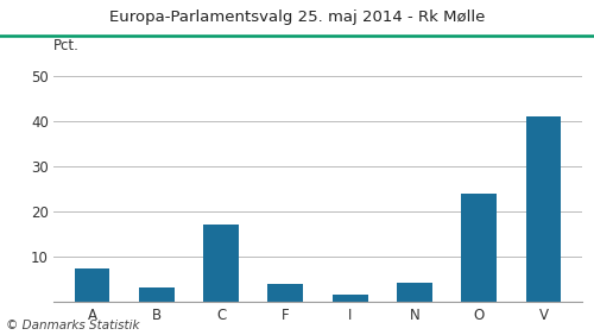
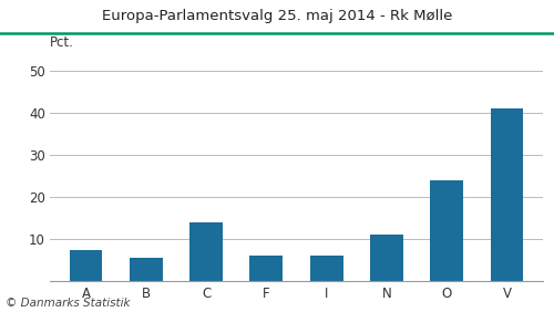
B: 3.1 -> 5.5
C: 17.0 -> 14.0
F: 4.0 -> 6.0
I: 1.4 -> 6.0
N: 4.2 -> 11.0
